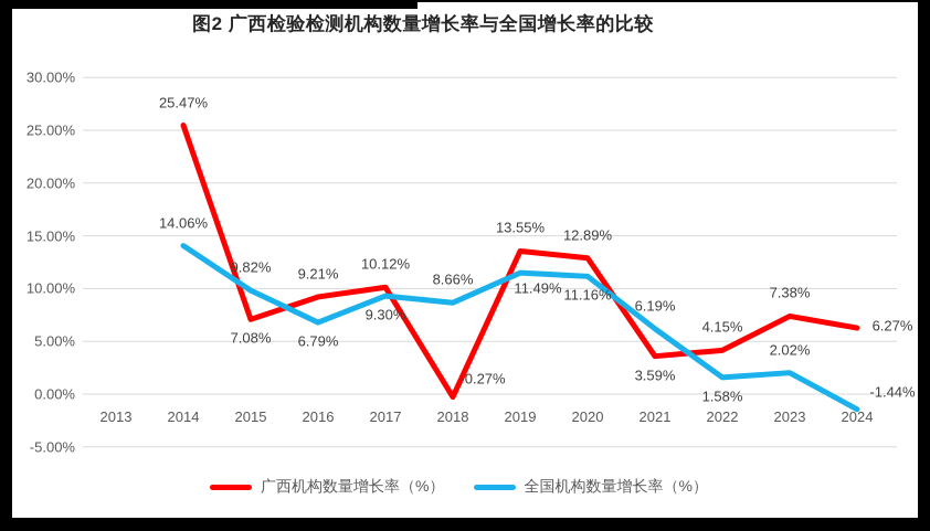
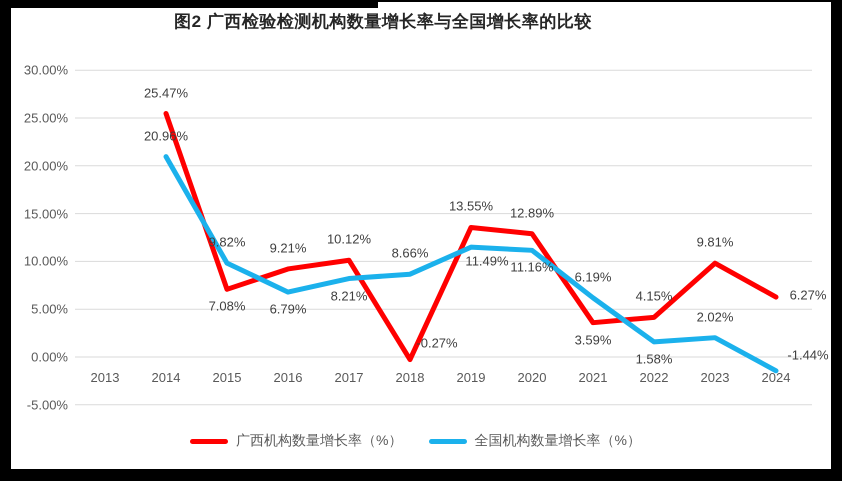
全国机构数量增长率（%）/2014: 14.06% -> 20.96%
全国机构数量增长率（%）/2017: 9.30% -> 8.21%
广西机构数量增长率（%）/2023: 7.38% -> 9.81%
